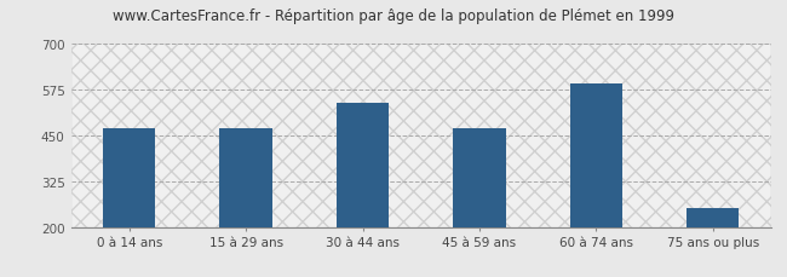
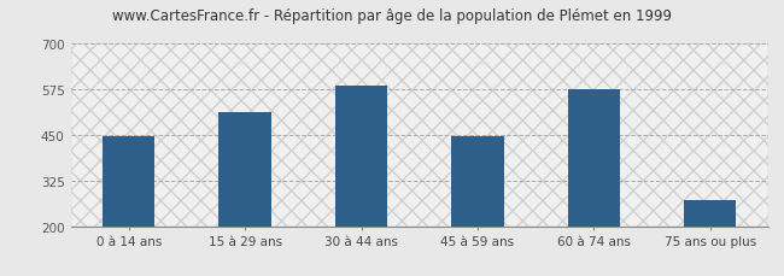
0 à 14 ans: 468 -> 445
15 à 29 ans: 470 -> 510
30 à 44 ans: 537 -> 585
45 à 59 ans: 468 -> 445
60 à 74 ans: 592 -> 575
75 ans ou plus: 252 -> 270
